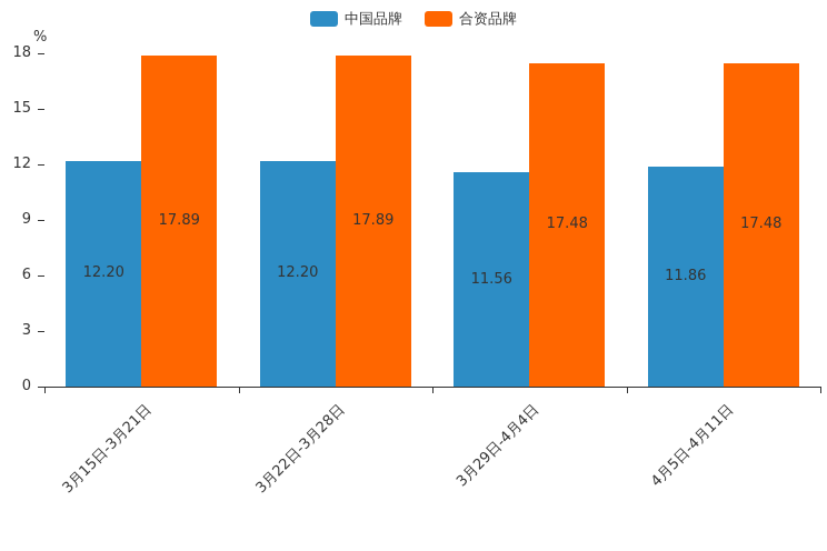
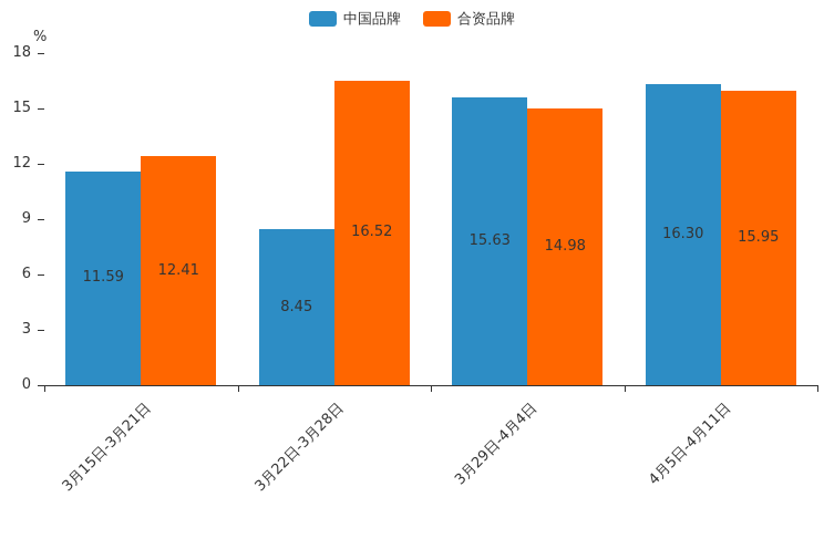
中国品牌/3月15日-3月21日: 12.20 -> 11.59
合资品牌/3月15日-3月21日: 17.89 -> 12.41
中国品牌/3月22日-3月28日: 12.20 -> 8.45
合资品牌/3月22日-3月28日: 17.89 -> 16.52
中国品牌/3月29日-4月4日: 11.56 -> 15.63
合资品牌/3月29日-4月4日: 17.48 -> 14.98
中国品牌/4月5日-4月11日: 11.86 -> 16.30
合资品牌/4月5日-4月11日: 17.48 -> 15.95
